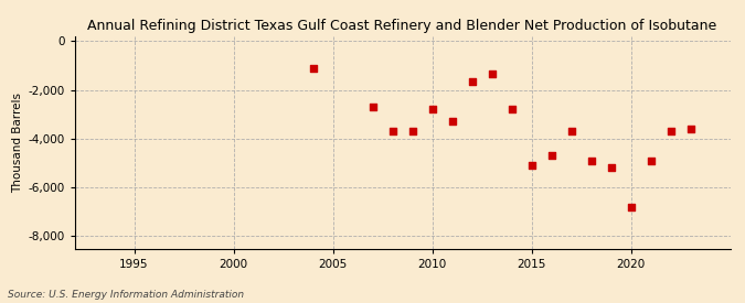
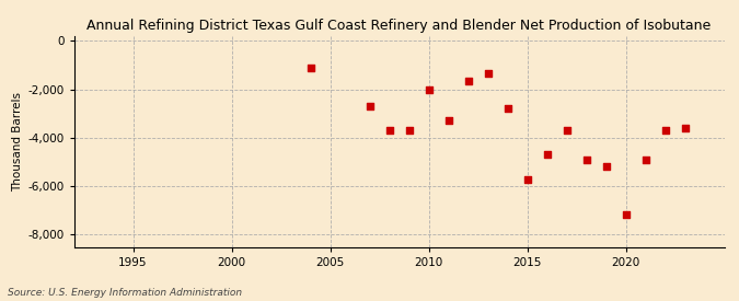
2010: -2,800 -> -2,000
2015: -5,100 -> -5,700
2020: -6,800 -> -7,150
